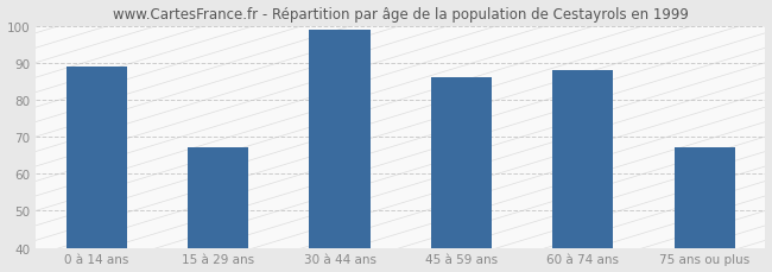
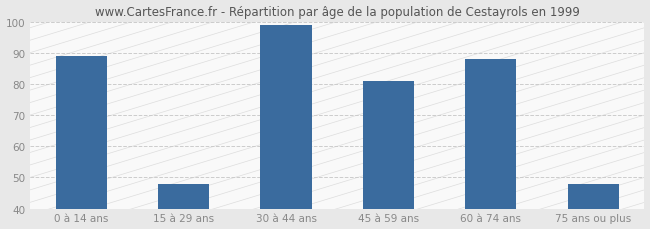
15 à 29 ans: 67 -> 48
45 à 59 ans: 86 -> 81
75 ans ou plus: 67 -> 48
